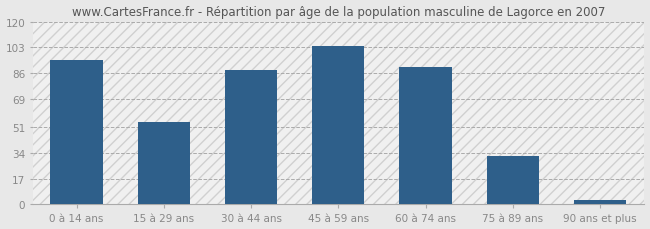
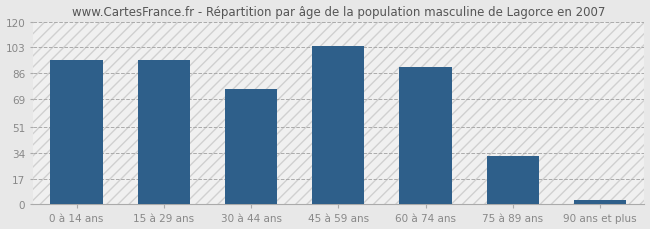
15 à 29 ans: 54 -> 95
30 à 44 ans: 88 -> 76
